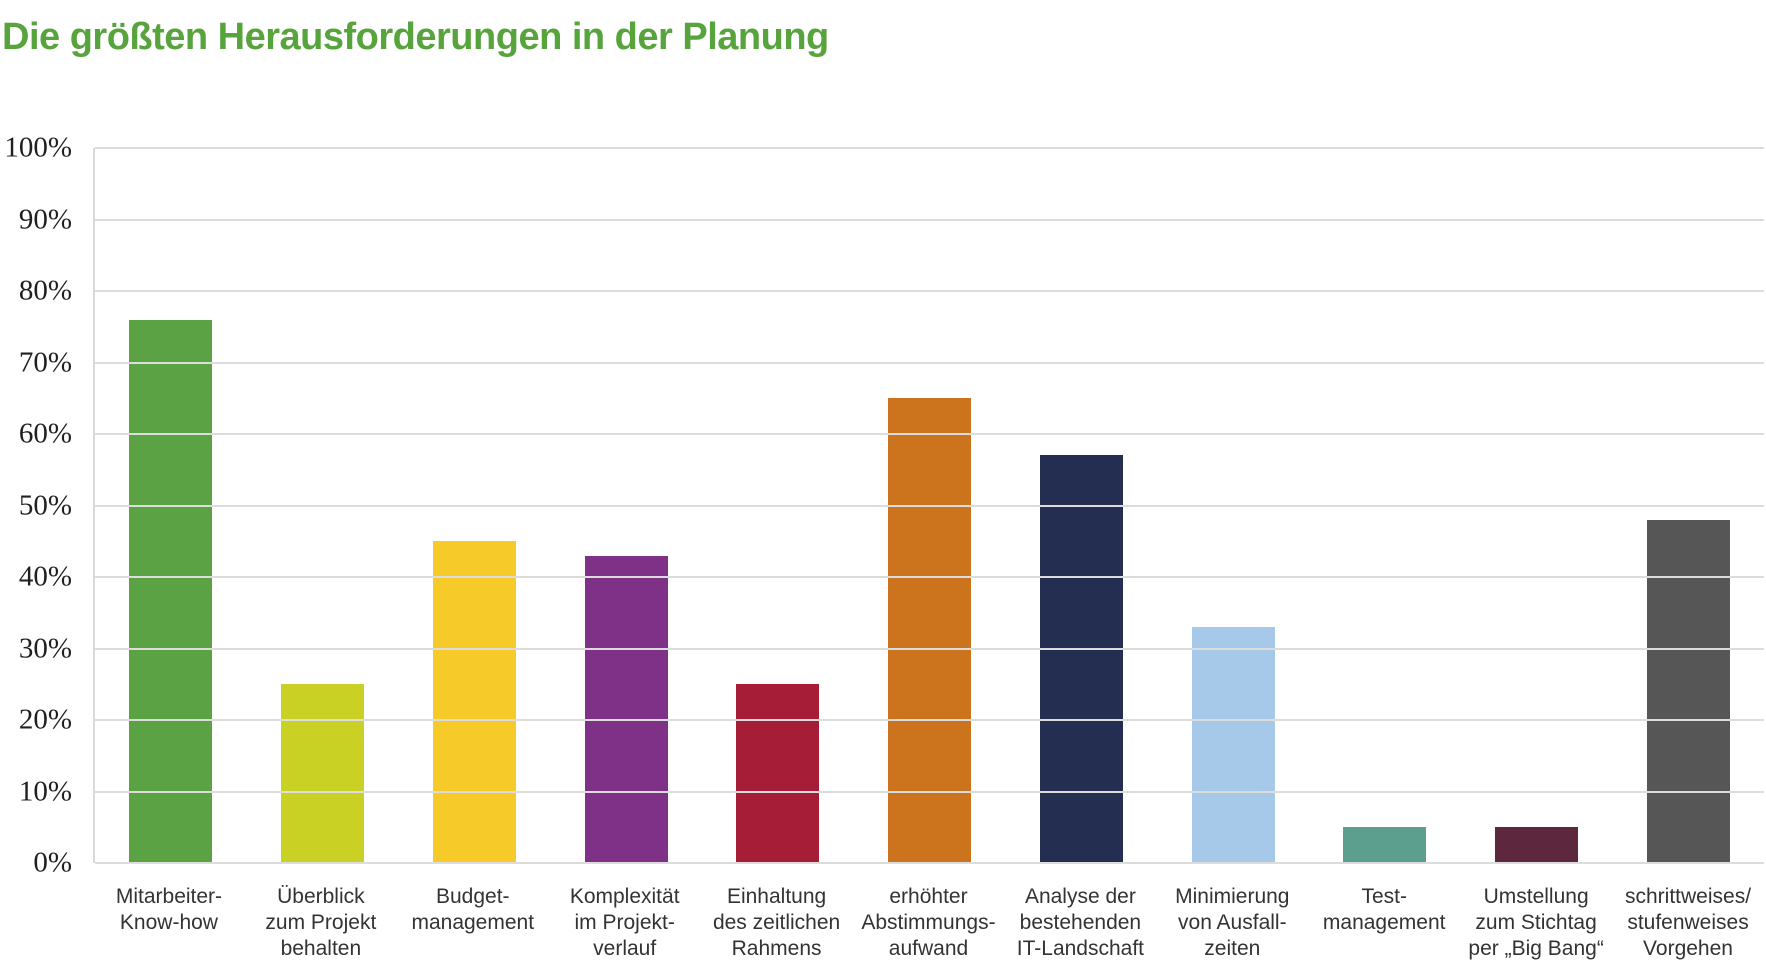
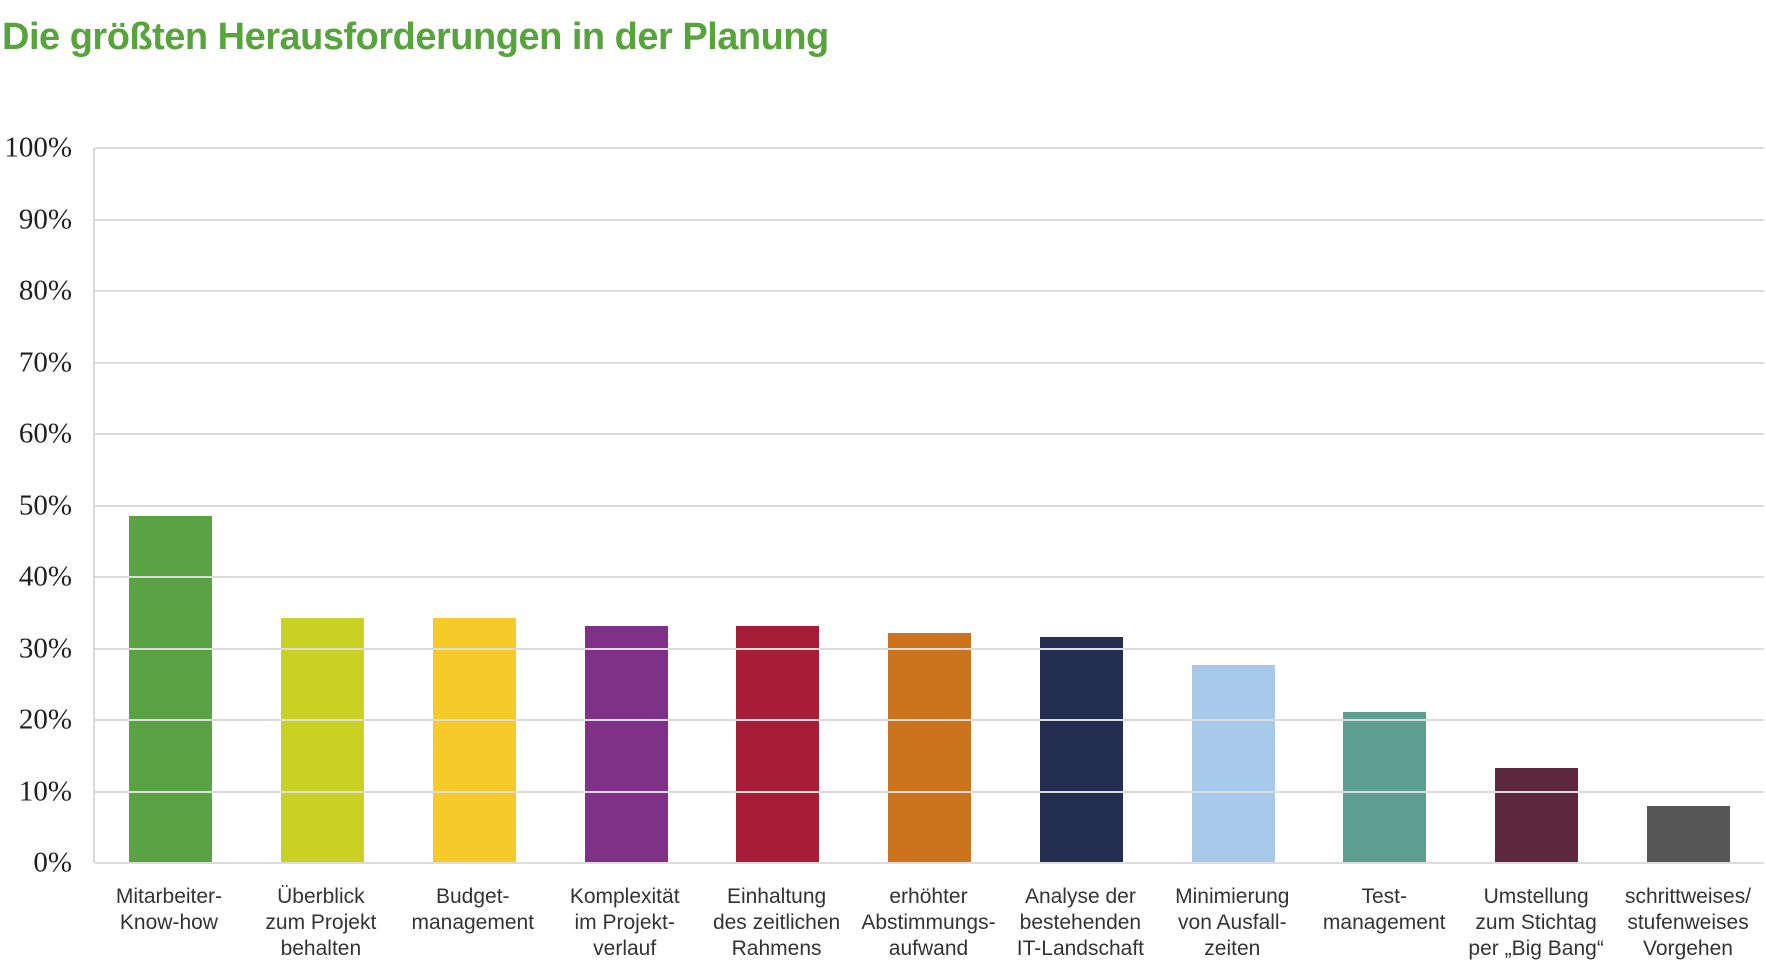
Mitarbeiter-Know-how: 76% -> 49%
Überblick zum Projekt behalten: 25% -> 34%
Budget-management: 45% -> 34%
Komplexität im Projekt-verlauf: 43% -> 33%
Einhaltung des zeitlichen Rahmens: 25% -> 33%
erhöhter Abstimmungs-aufwand: 65% -> 32%
Analyse der bestehenden IT-Landschaft: 57% -> 32%
Minimierung von Ausfall-zeiten: 33% -> 28%
Test-management: 5% -> 21%
Umstellung zum Stichtag per „Big Bang“: 5% -> 13%
schrittweises/stufenweises Vorgehen: 48% -> 8%
